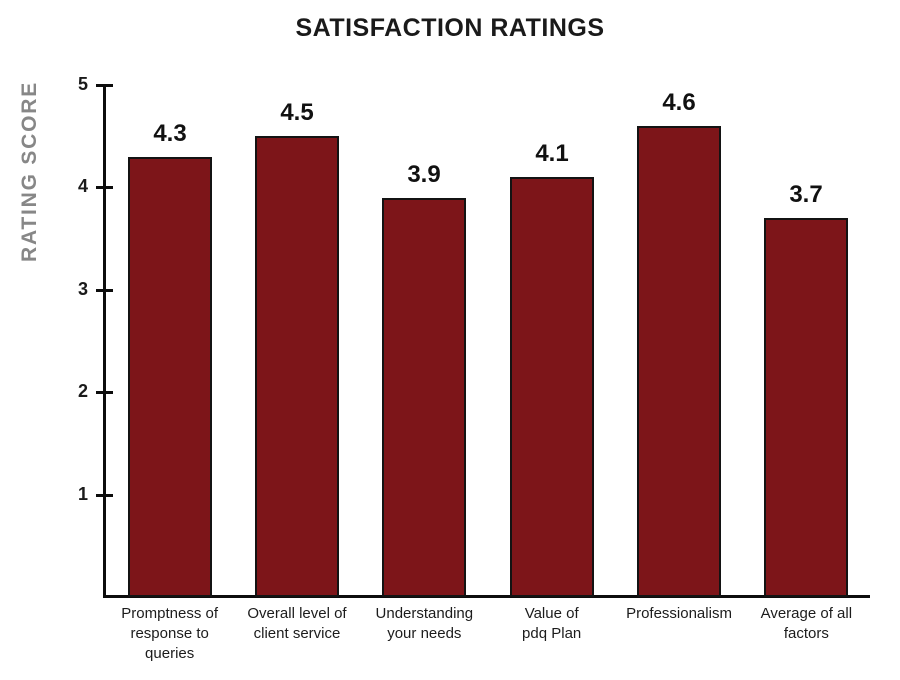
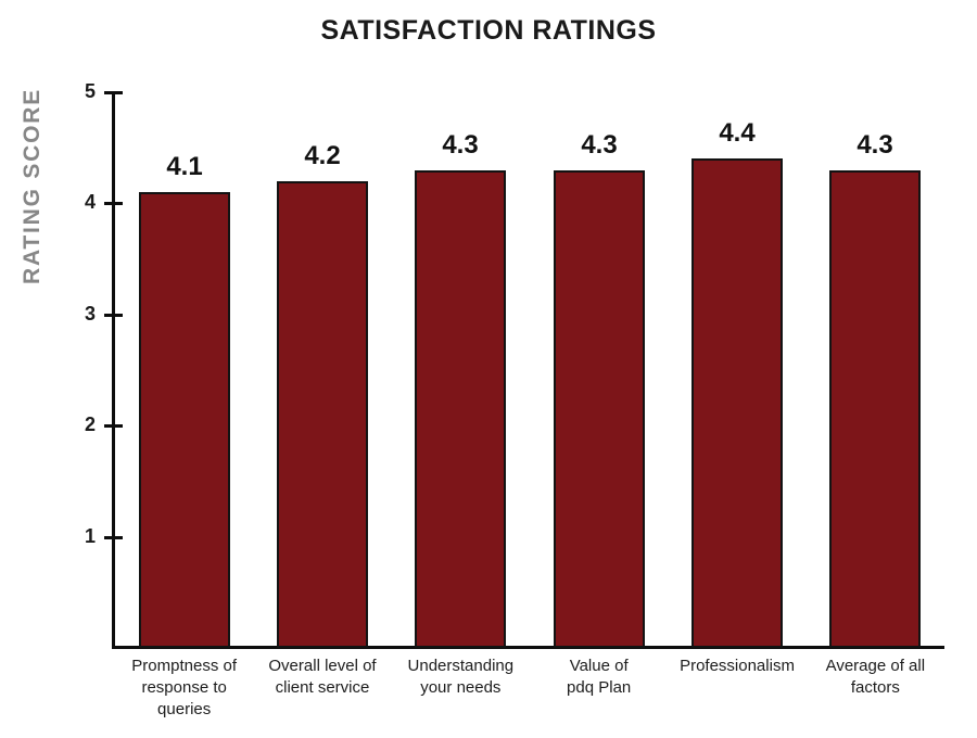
Promptness of response to queries: 4.3 -> 4.1
Overall level of client service: 4.5 -> 4.2
Understanding your needs: 3.9 -> 4.3
Value of pdq Plan: 4.1 -> 4.3
Professionalism: 4.6 -> 4.4
Average of all factors: 3.7 -> 4.3
